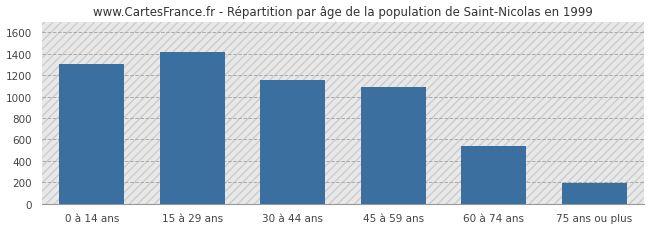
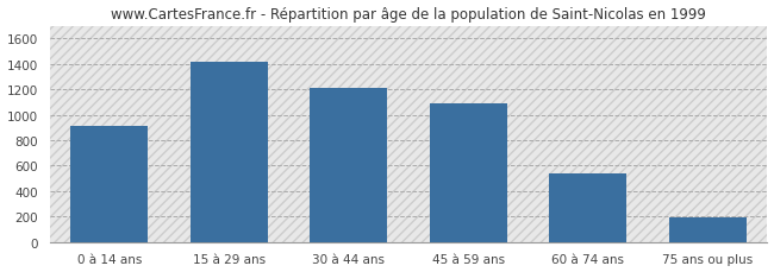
0 à 14 ans: 1300 -> 910
30 à 44 ans: 1160 -> 1210
